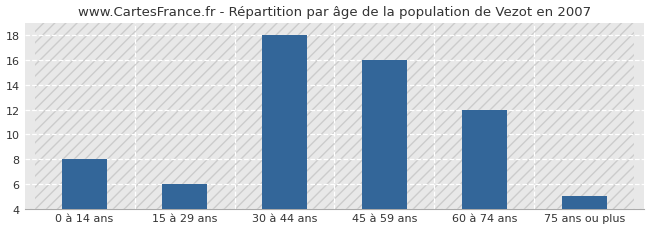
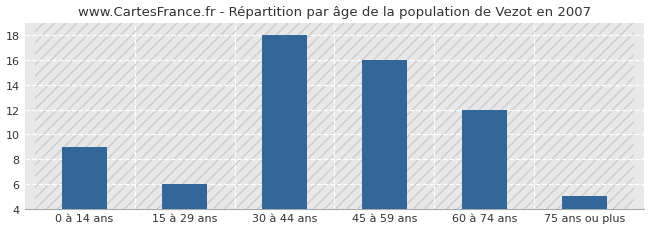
0 à 14 ans: 8 -> 9
